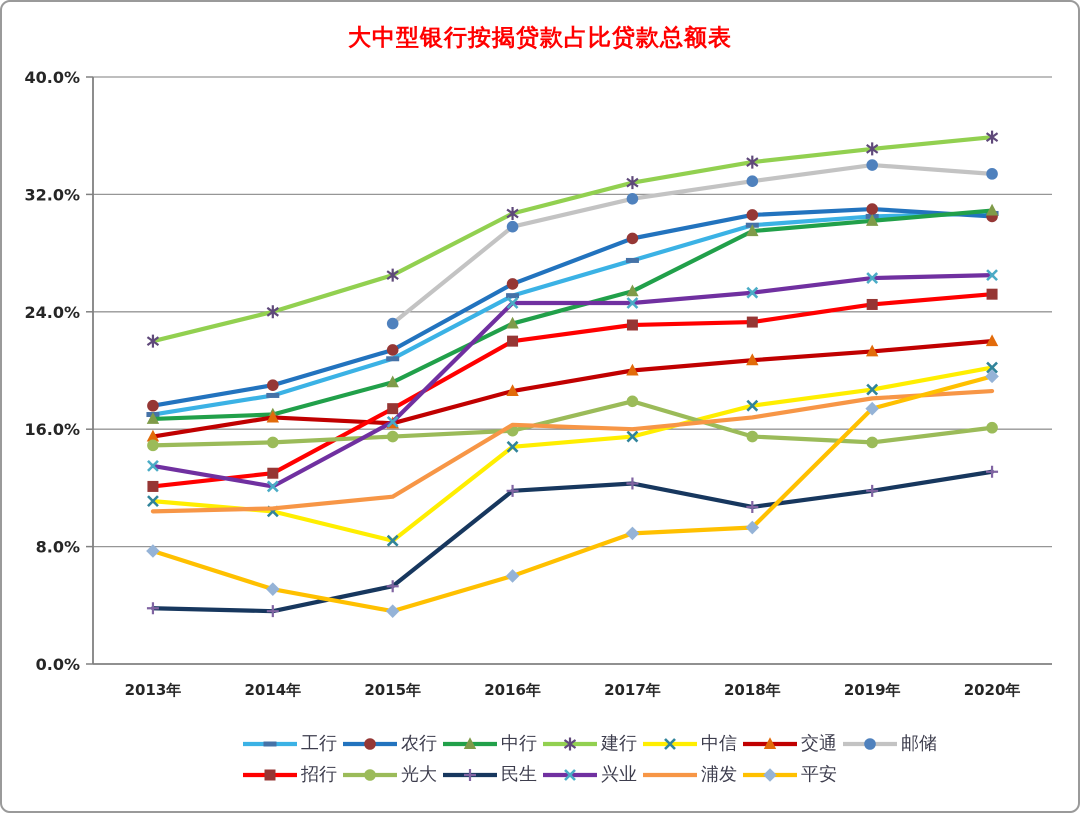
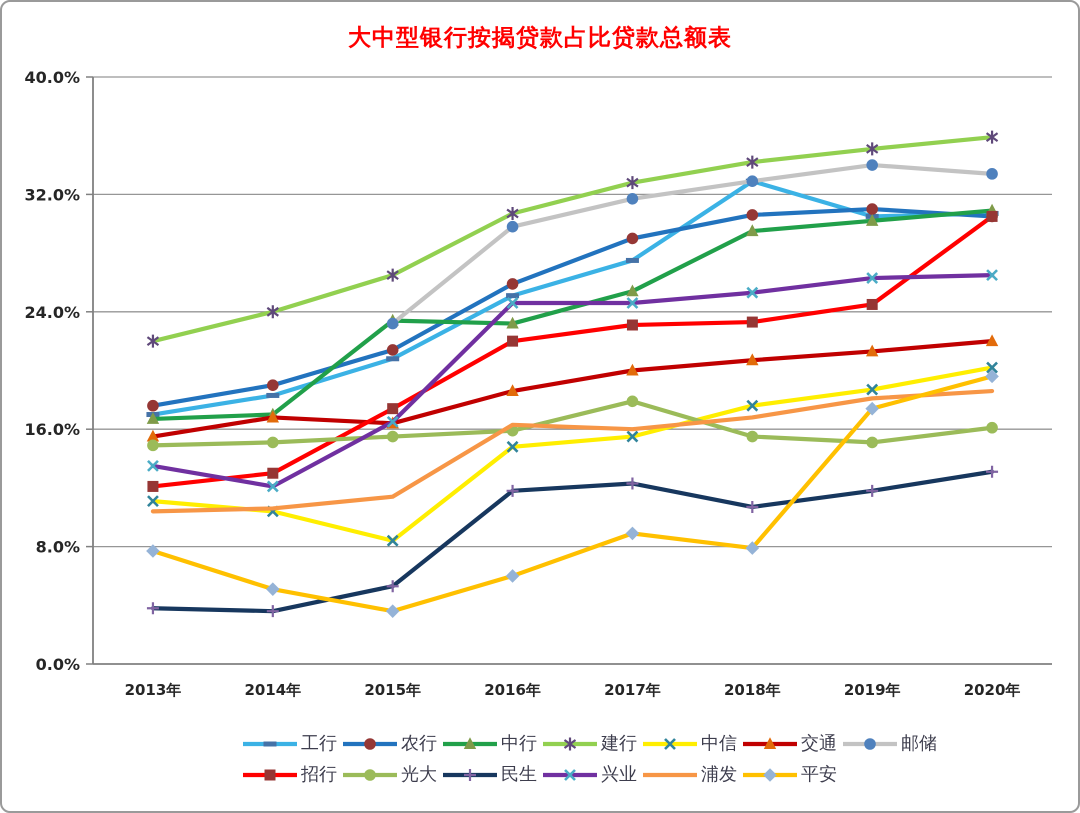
中行/2015年: 19.2% -> 23.4%
工行/2018年: 29.9% -> 32.9%
平安/2018年: 9.3% -> 7.9%
招行/2020年: 25.2% -> 30.5%
